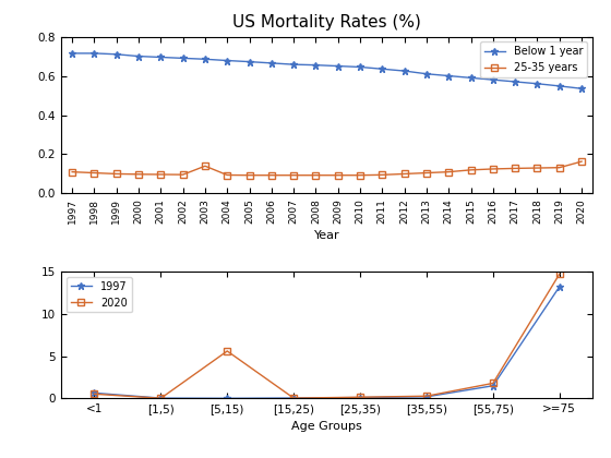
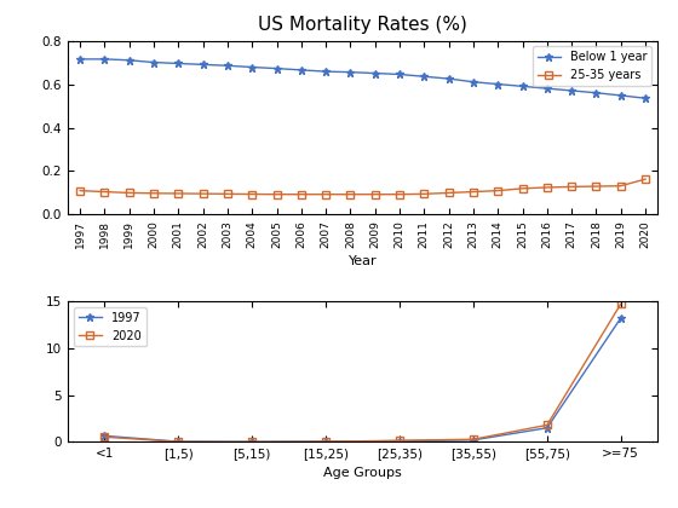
US Mortality Rates (%)/25-35 years/2003: 0.14 -> 0.10
2020/[5,15): 5.6 -> 0.0
